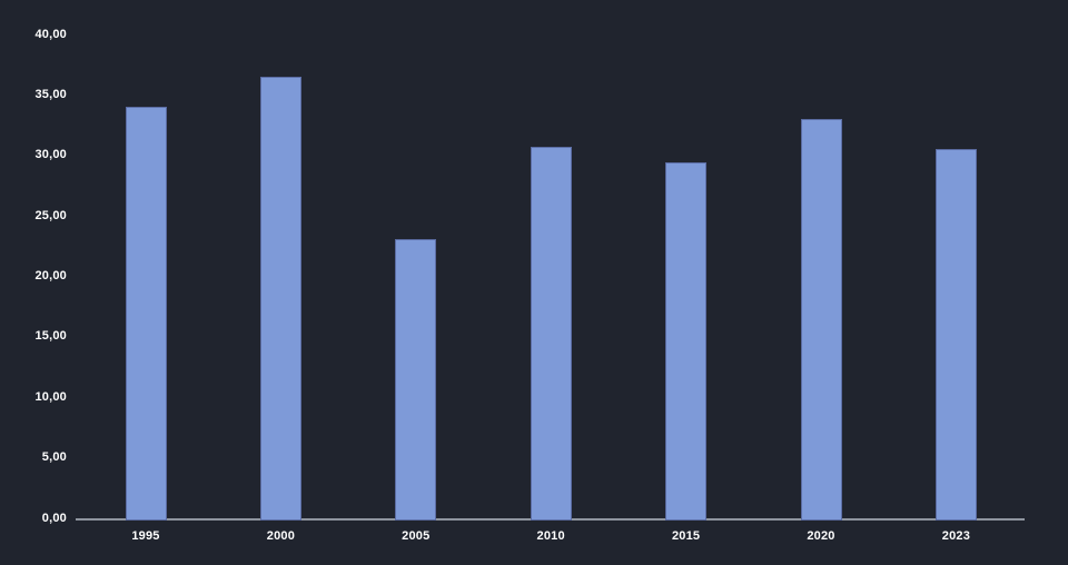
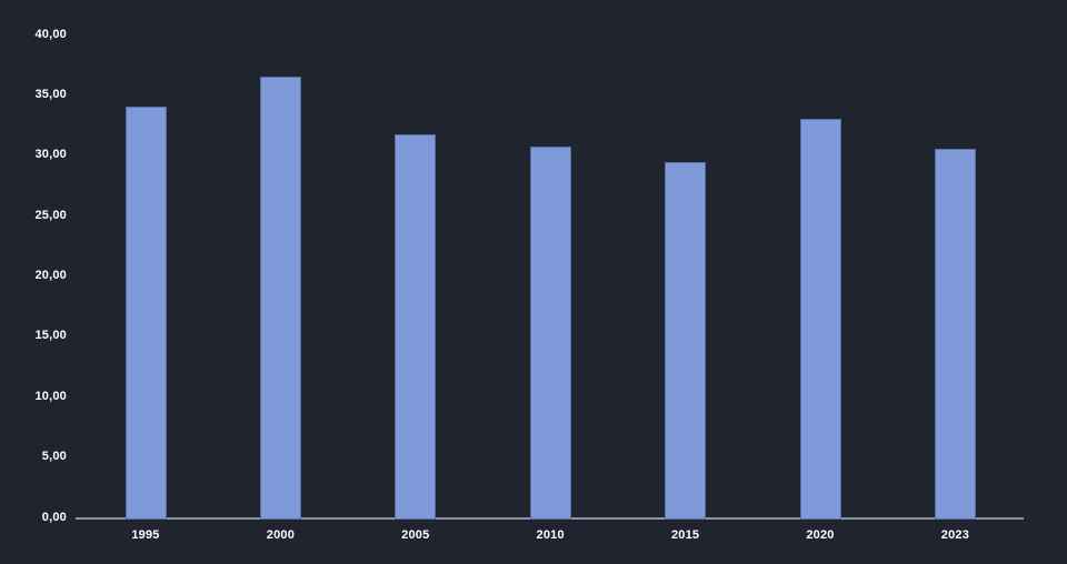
2005: 23,1 -> 31,7
